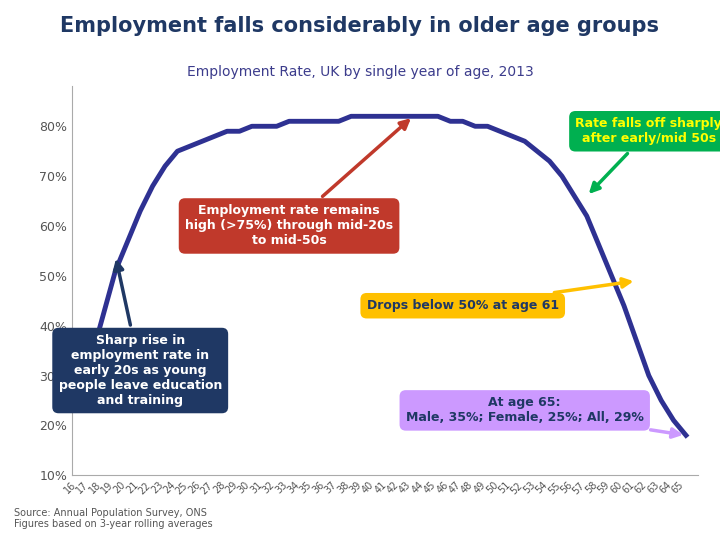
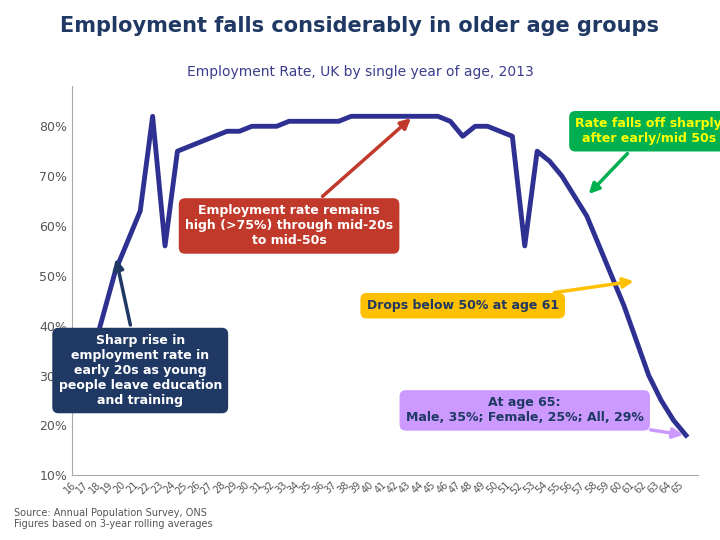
22: 68% -> 82%
23: 72% -> 56%
47: 81% -> 78%
52: 77% -> 56%
